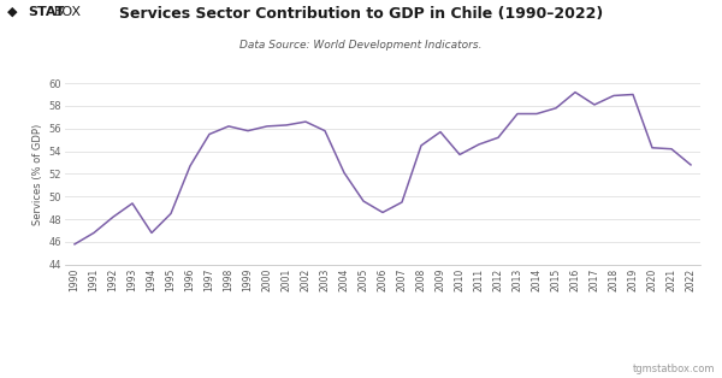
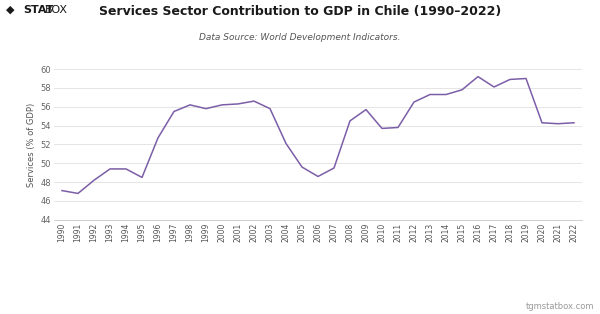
1990: 45.8 -> 47.1
1994: 46.8 -> 49.4
2011: 54.6 -> 53.8
2012: 55.2 -> 56.5
2022: 52.8 -> 54.3
